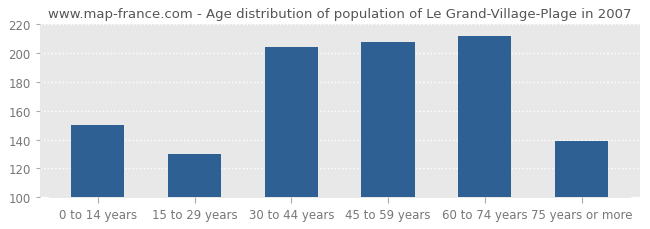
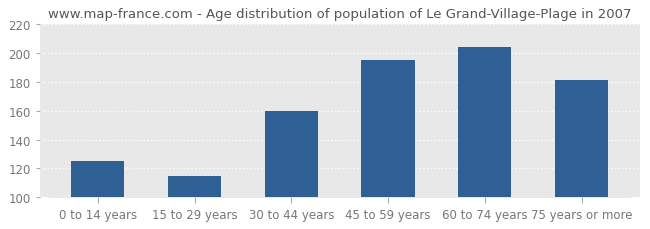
0 to 14 years: 150 -> 125
15 to 29 years: 130 -> 115
30 to 44 years: 204 -> 160
45 to 59 years: 208 -> 195
60 to 74 years: 212 -> 204
75 years or more: 139 -> 181
